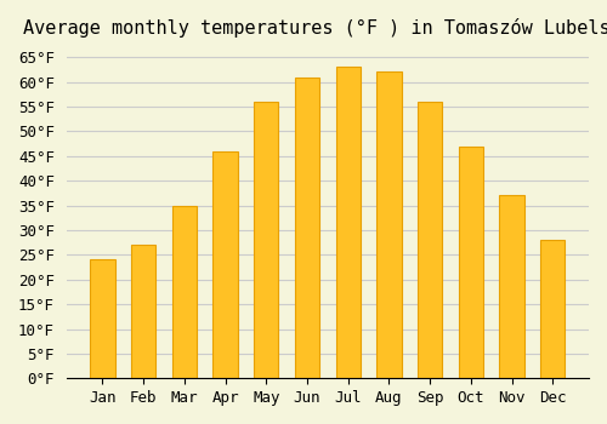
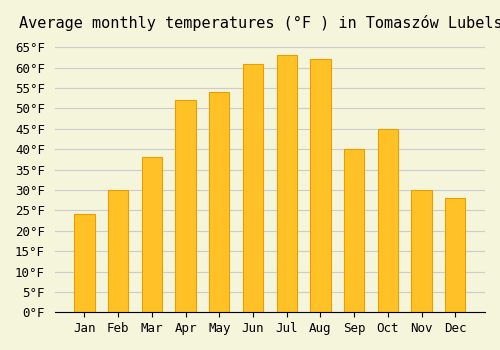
Feb: 27°F -> 30°F
Mar: 35°F -> 38°F
Apr: 46°F -> 52°F
May: 56°F -> 54°F
Sep: 56°F -> 40°F
Oct: 47°F -> 45°F
Nov: 37°F -> 30°F
